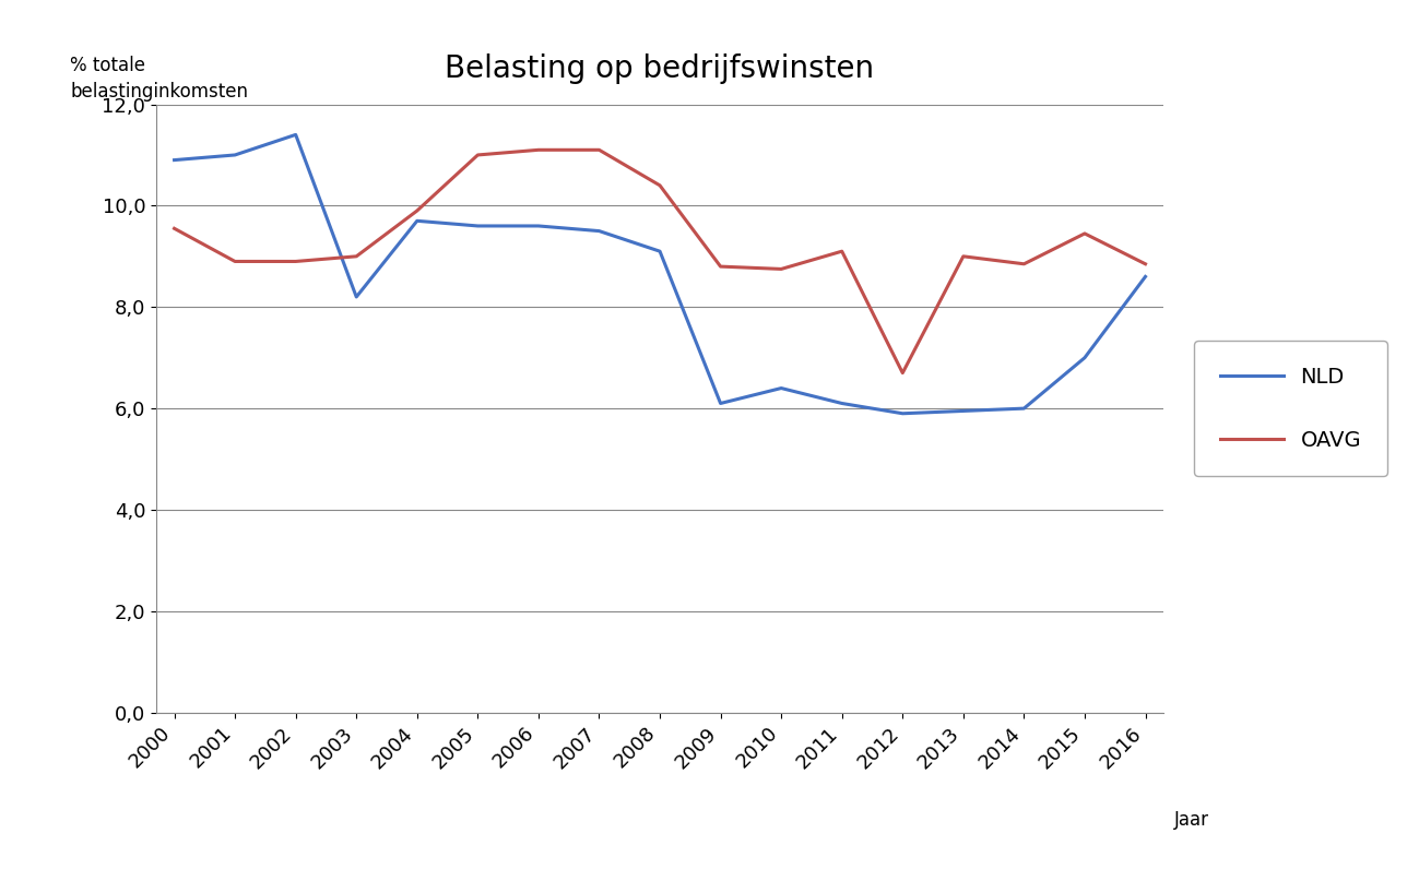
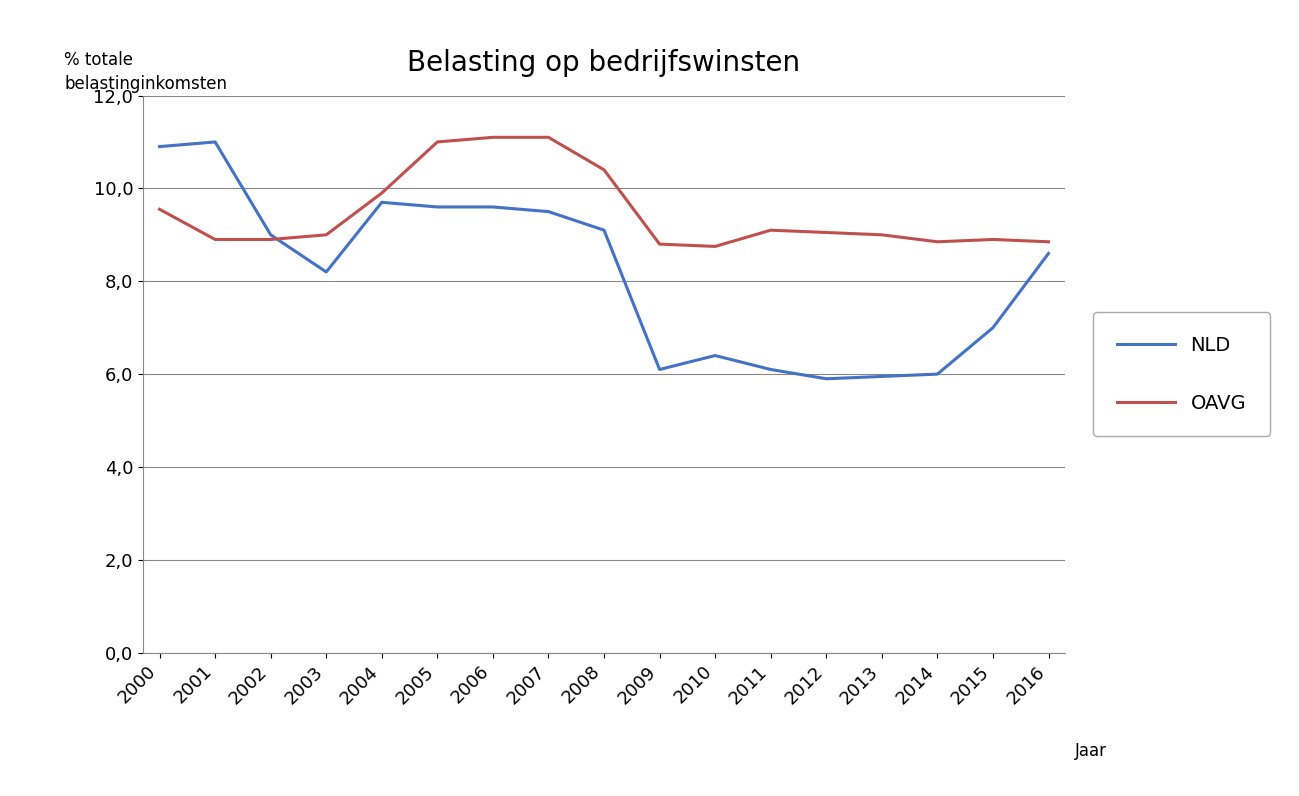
NLD/2002: 11,40 -> 9,00
OAVG/2012: 6,70 -> 9,05
OAVG/2015: 9,45 -> 8,90
